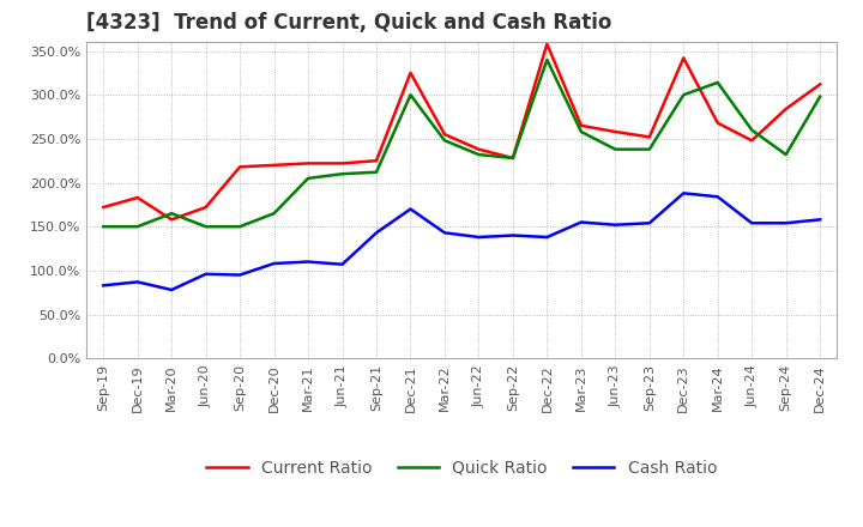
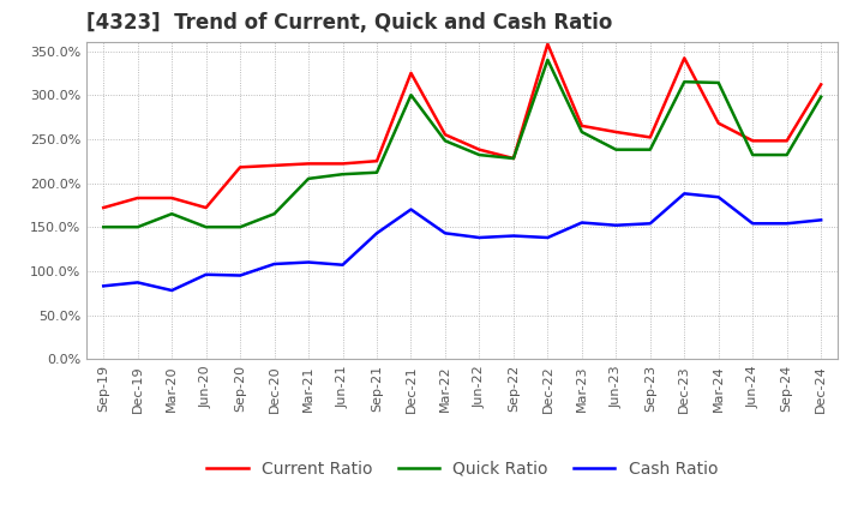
Current Ratio/Mar-20: 158% -> 183%
Quick Ratio/Dec-23: 300% -> 315%
Quick Ratio/Jun-24: 260% -> 232%
Current Ratio/Sep-24: 284% -> 248%
